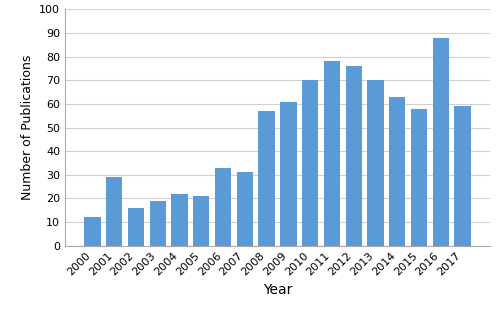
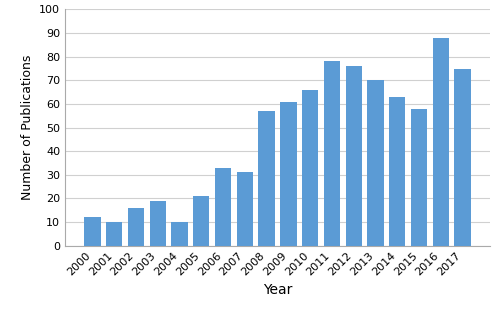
2001: 29 -> 10
2004: 22 -> 10
2010: 70 -> 66
2017: 59 -> 75
